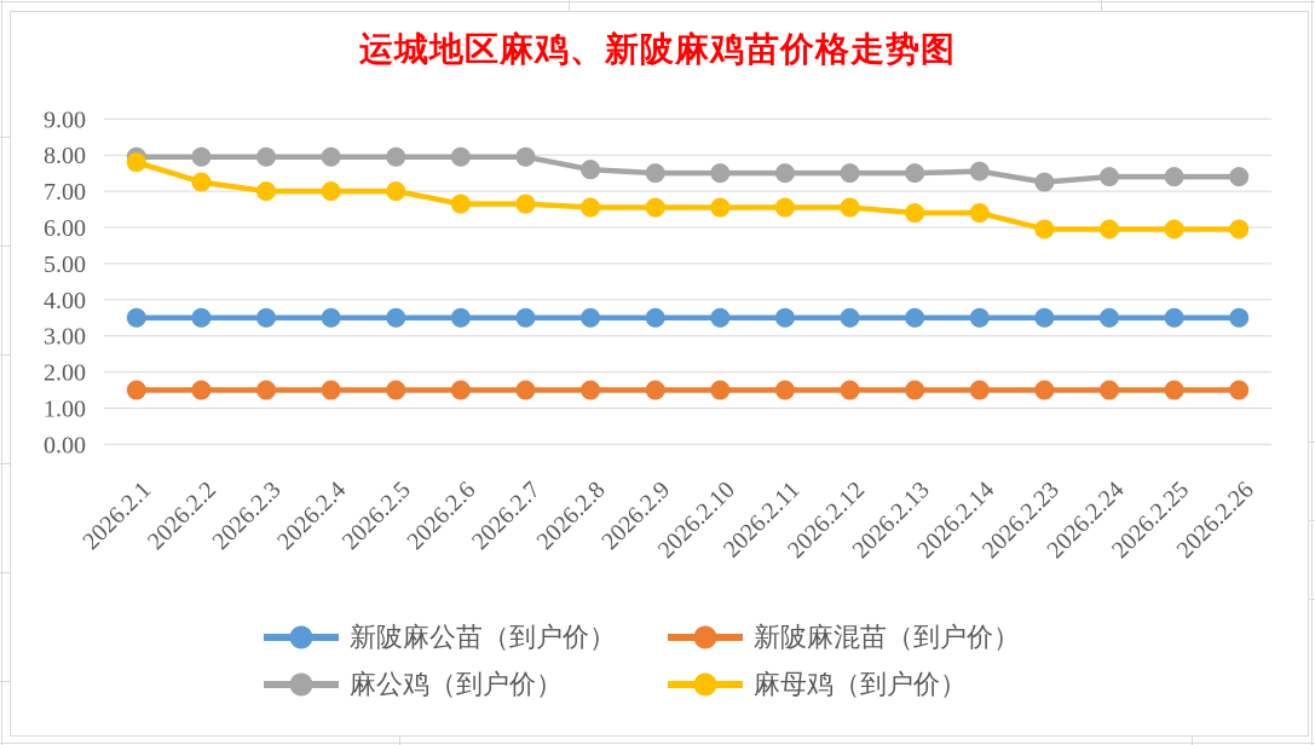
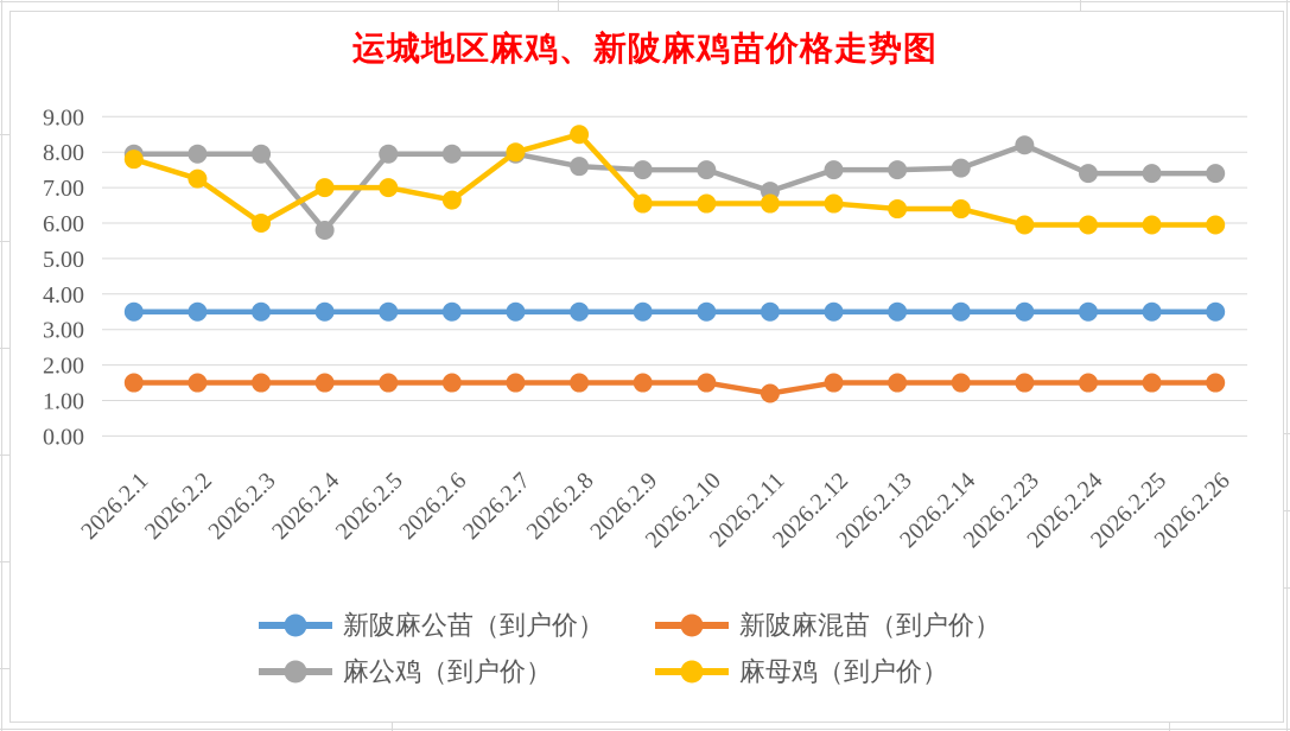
麻母鸡（到户价）/2026.2.3: 7.0 -> 6.0
麻公鸡（到户价）/2026.2.4: 8.0 -> 5.8
麻母鸡（到户价）/2026.2.7: 6.7 -> 8.0
麻母鸡（到户价）/2026.2.8: 6.5 -> 8.5
新陂麻混苗（到户价）/2026.2.11: 1.5 -> 1.2
麻公鸡（到户价）/2026.2.11: 7.5 -> 6.9
麻公鸡（到户价）/2026.2.23: 7.2 -> 8.2
